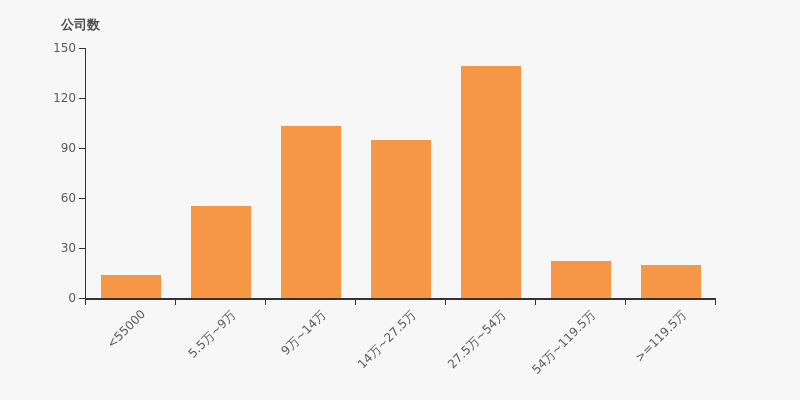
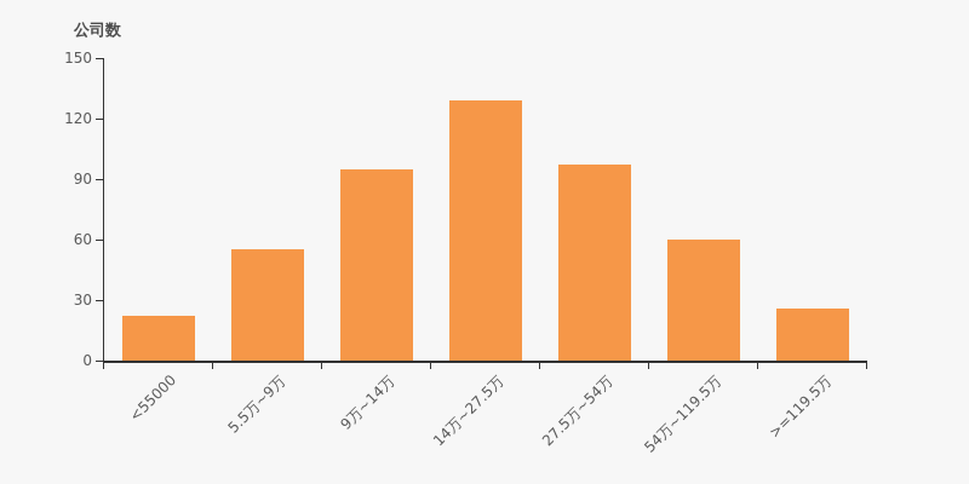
<55000: 14 -> 22
9万~14万: 103 -> 95
14万~27.5万: 95 -> 129
27.5万~54万: 139 -> 97
54万~119.5万: 22 -> 60
>=119.5万: 20 -> 26
